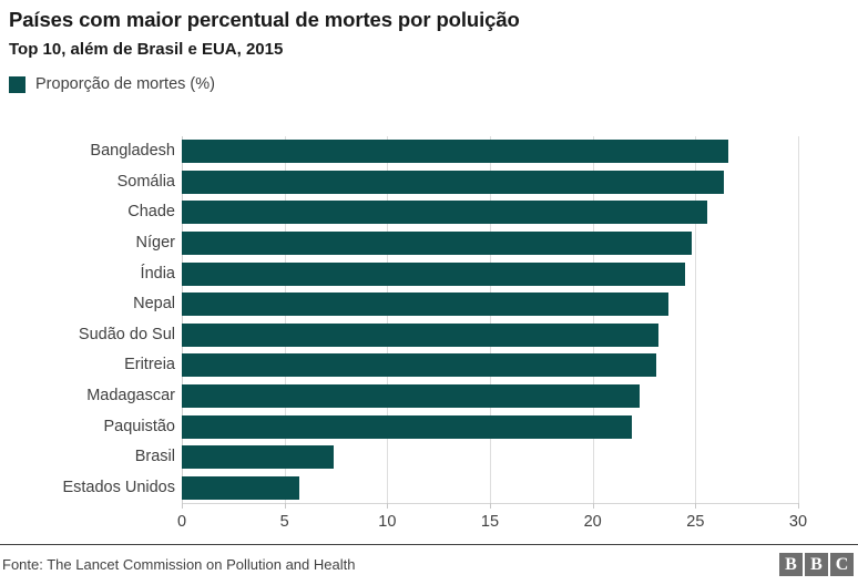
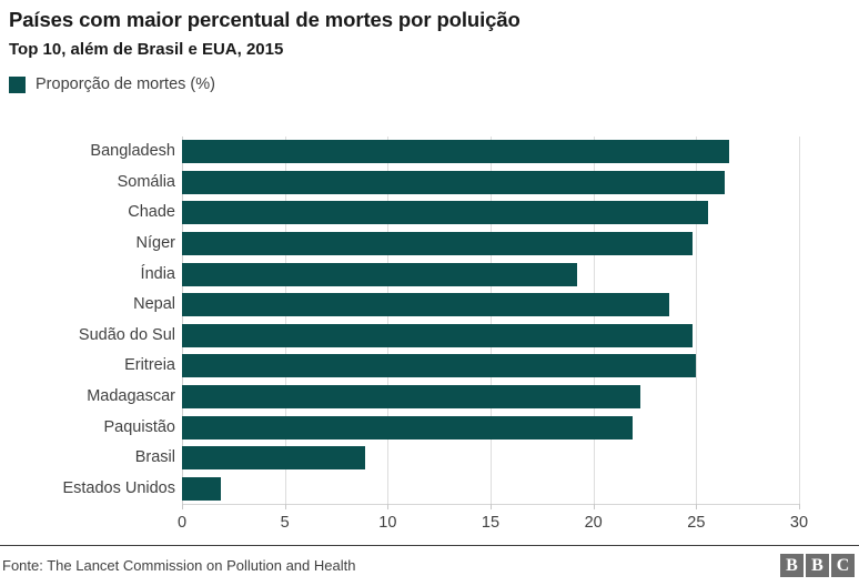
Índia: 24.5 -> 19.2
Sudão do Sul: 23.2 -> 24.8
Eritreia: 23.1 -> 25.0
Brasil: 7.4 -> 8.9
Estados Unidos: 5.7 -> 1.9
